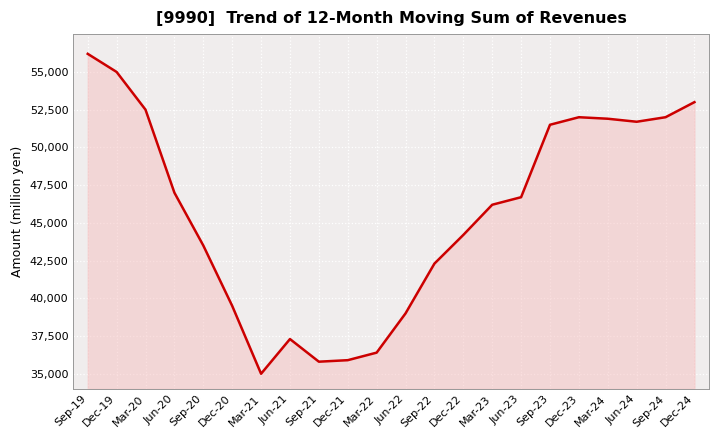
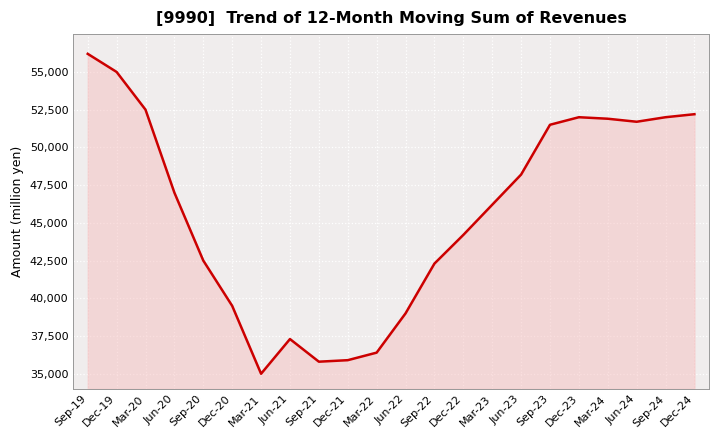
Sep-20: 43,500 -> 42,500
Jun-23: 46,700 -> 48,200
Dec-24: 53,000 -> 52,200
